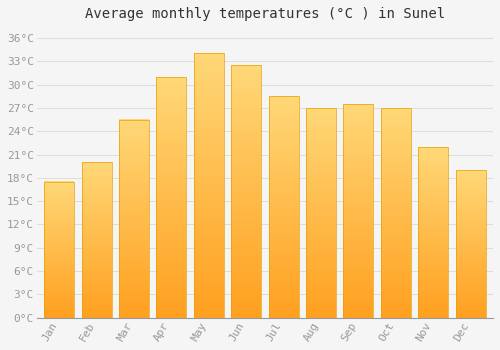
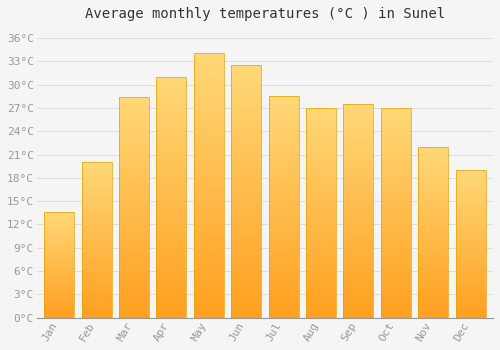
Jan: 17.5°C -> 13.6°C
Mar: 25.5°C -> 28.4°C
